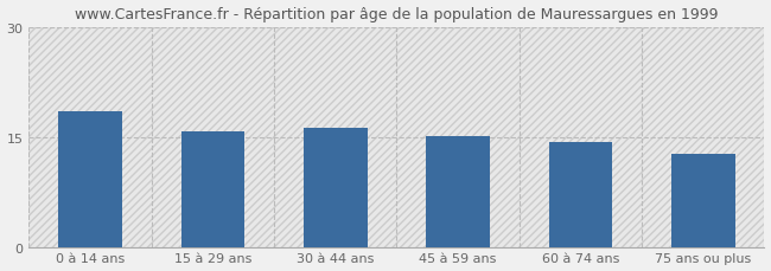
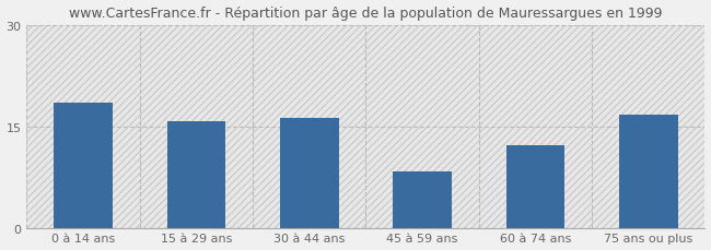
45 à 59 ans: 15.1 -> 8.4
60 à 74 ans: 14.3 -> 12.2
75 ans ou plus: 12.7 -> 16.8
